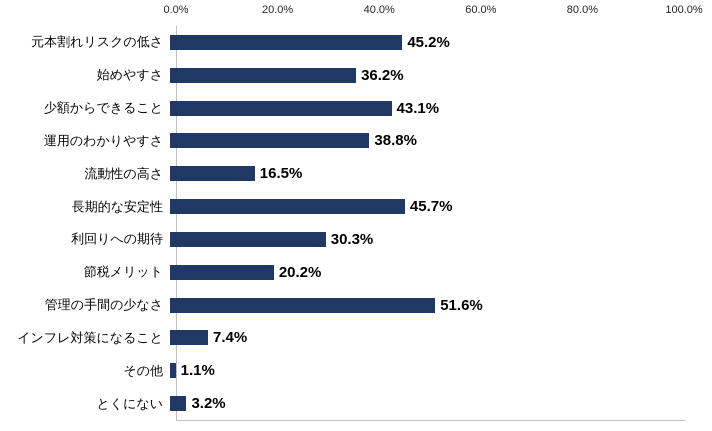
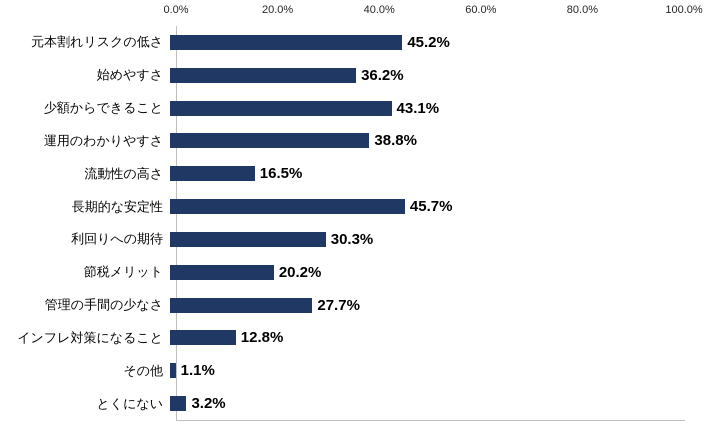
管理の手間の少なさ: 51.6% -> 27.7%
インフレ対策になること: 7.4% -> 12.8%
